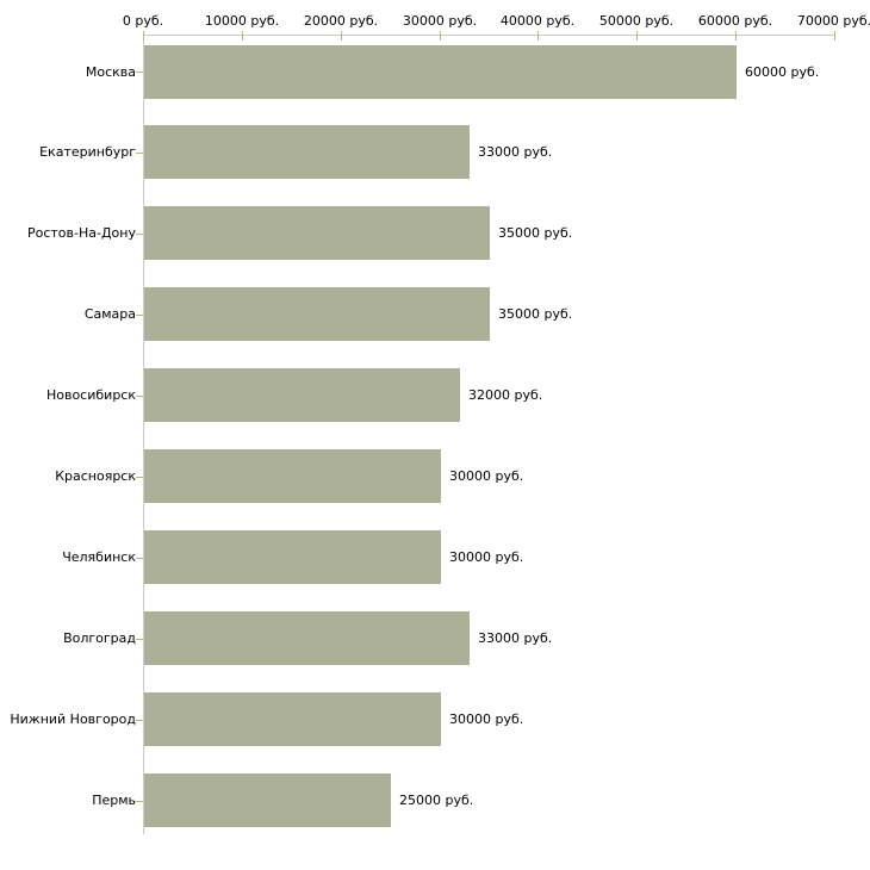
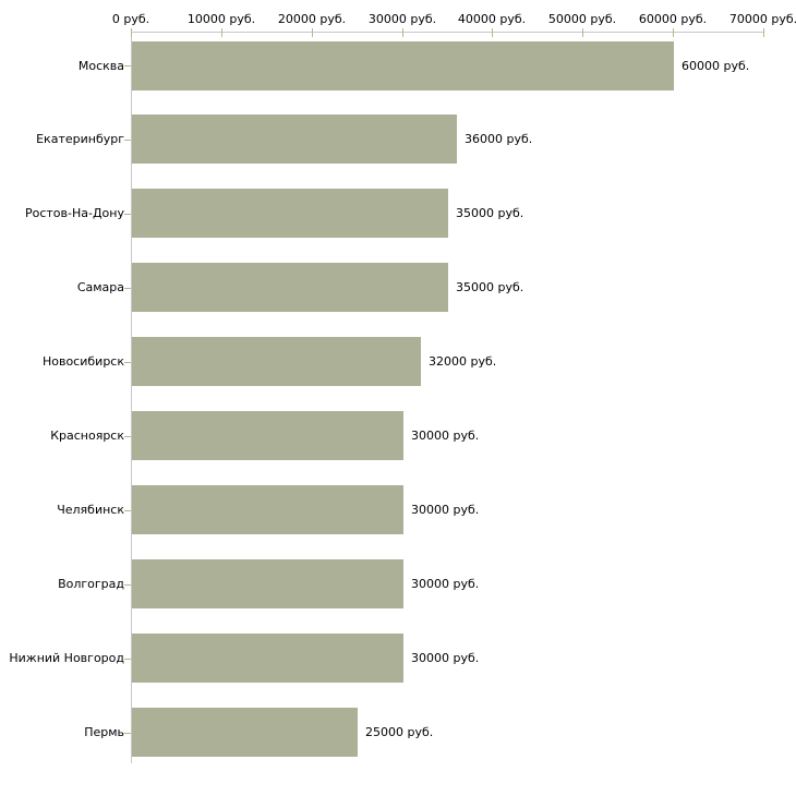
Екатеринбург: 33000 -> 36000
Волгоград: 33000 -> 30000
